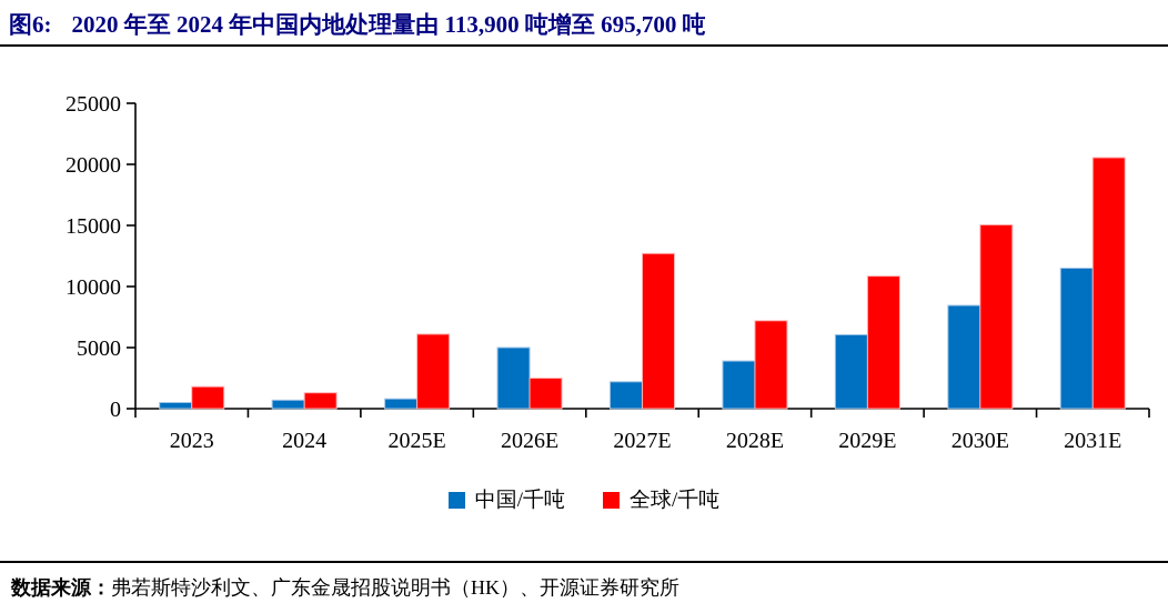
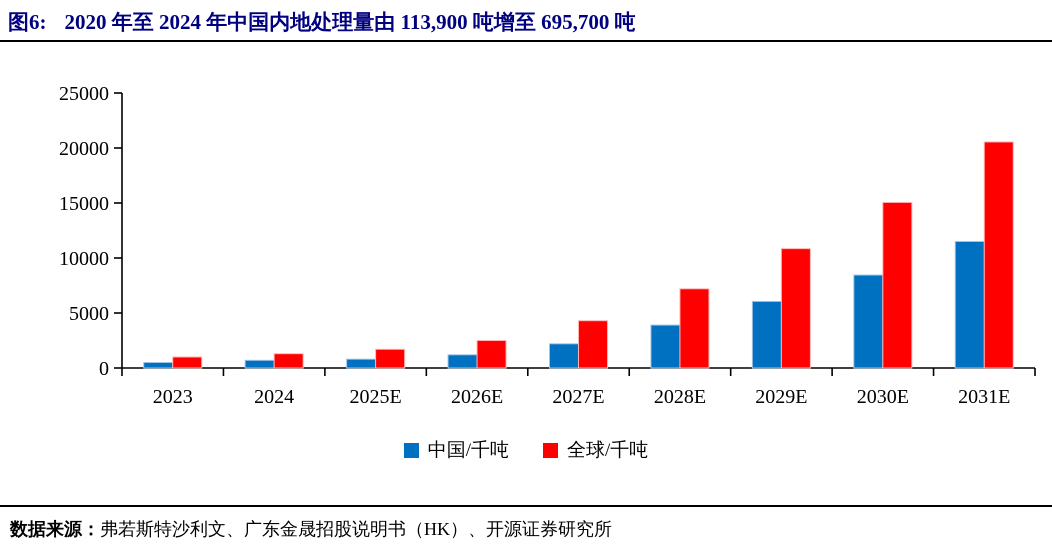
全球/千吨/2023: 1800 -> 1000
全球/千吨/2025E: 6100 -> 1700
中国/千吨/2026E: 5000 -> 1200
全球/千吨/2027E: 12700 -> 4300
